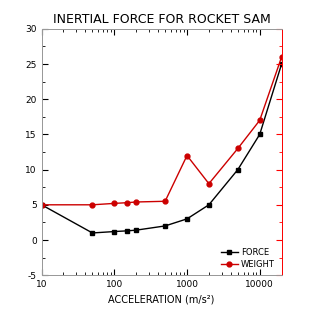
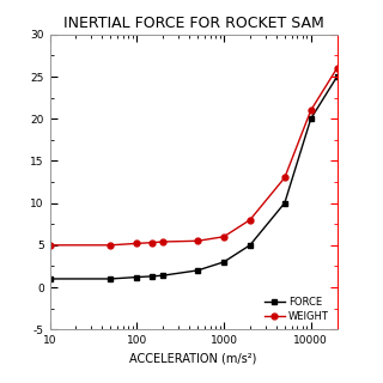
FORCE/10: 5.0 -> 1.0
WEIGHT/1000: 12.0 -> 6.0
FORCE/10000: 15.0 -> 20.0
WEIGHT/10000: 17.0 -> 21.0
